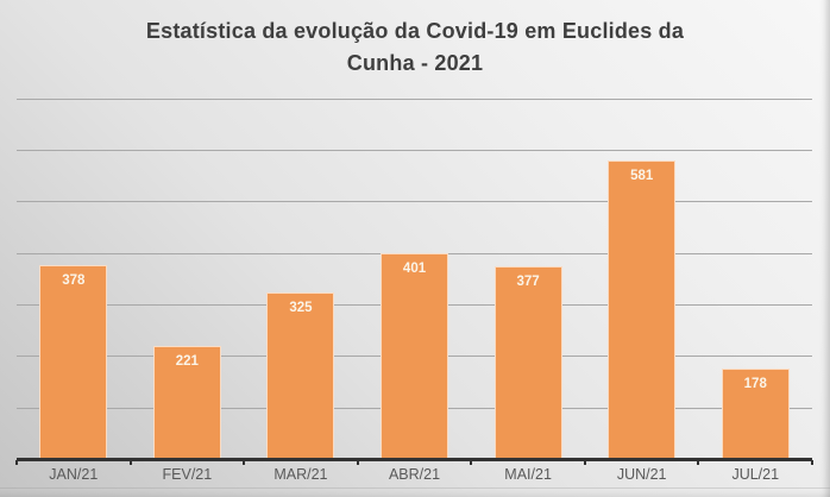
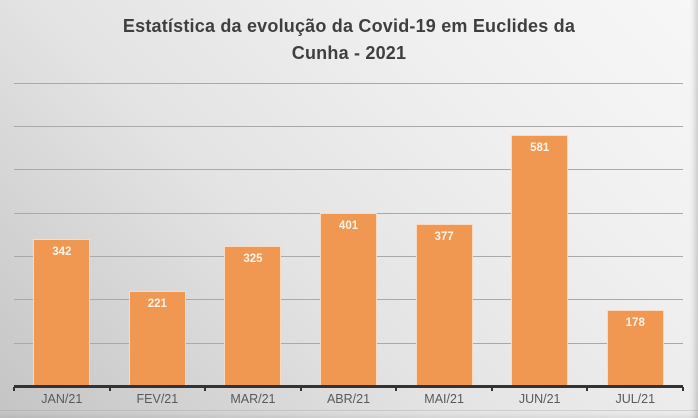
JAN/21: 378 -> 342
